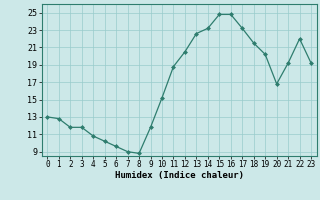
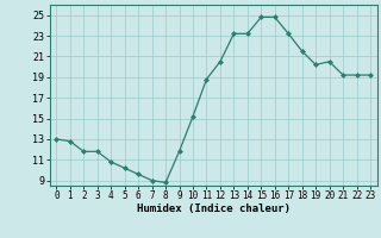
13: 22.6 -> 23.2
20: 16.8 -> 20.5
22: 22.0 -> 19.2
